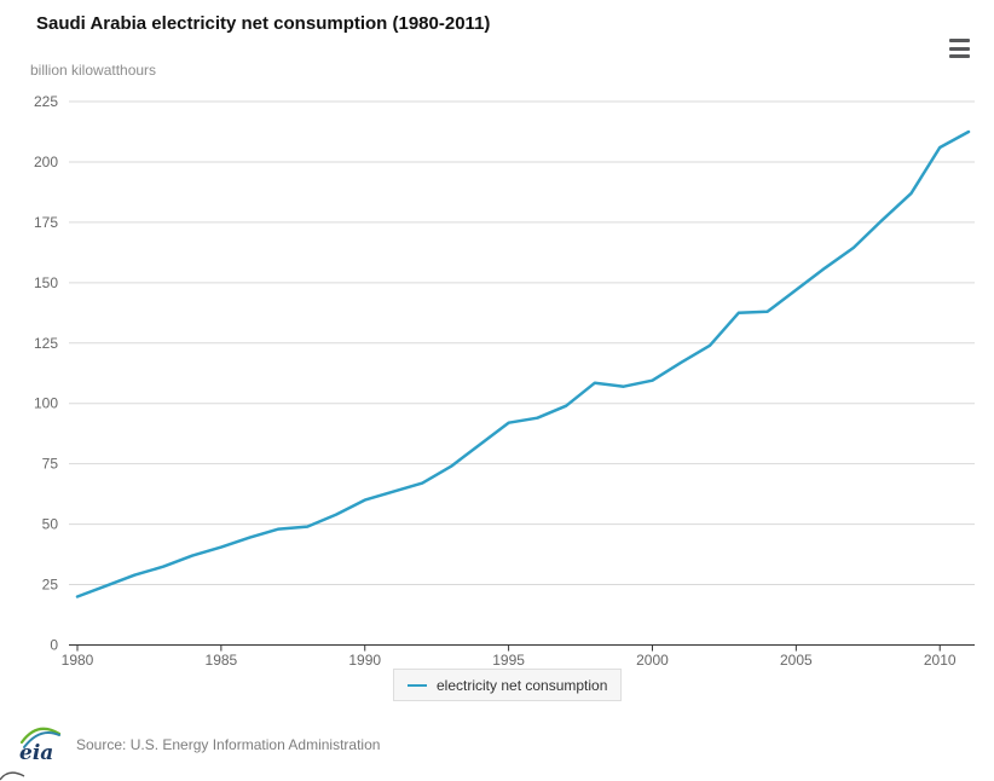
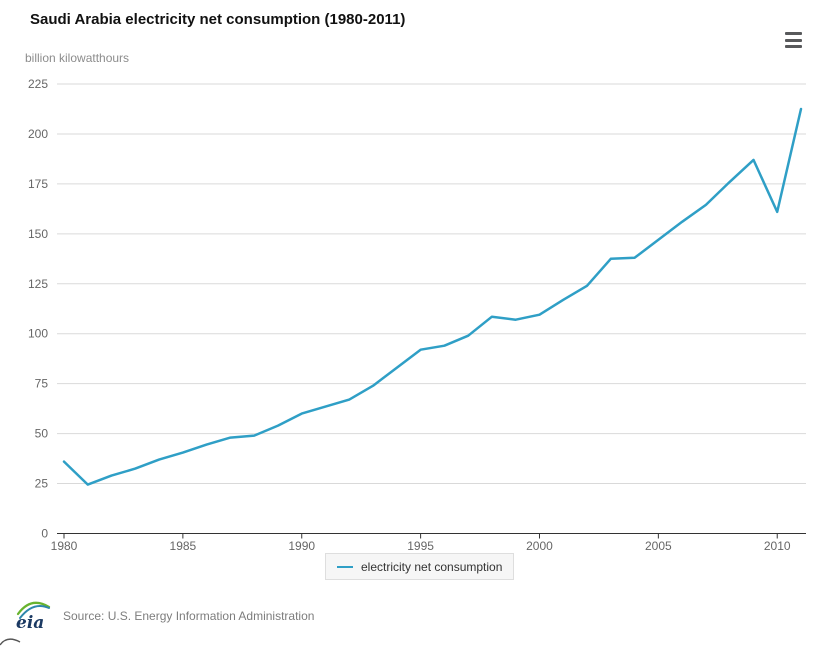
1980: 20 -> 36
2010: 206 -> 161
